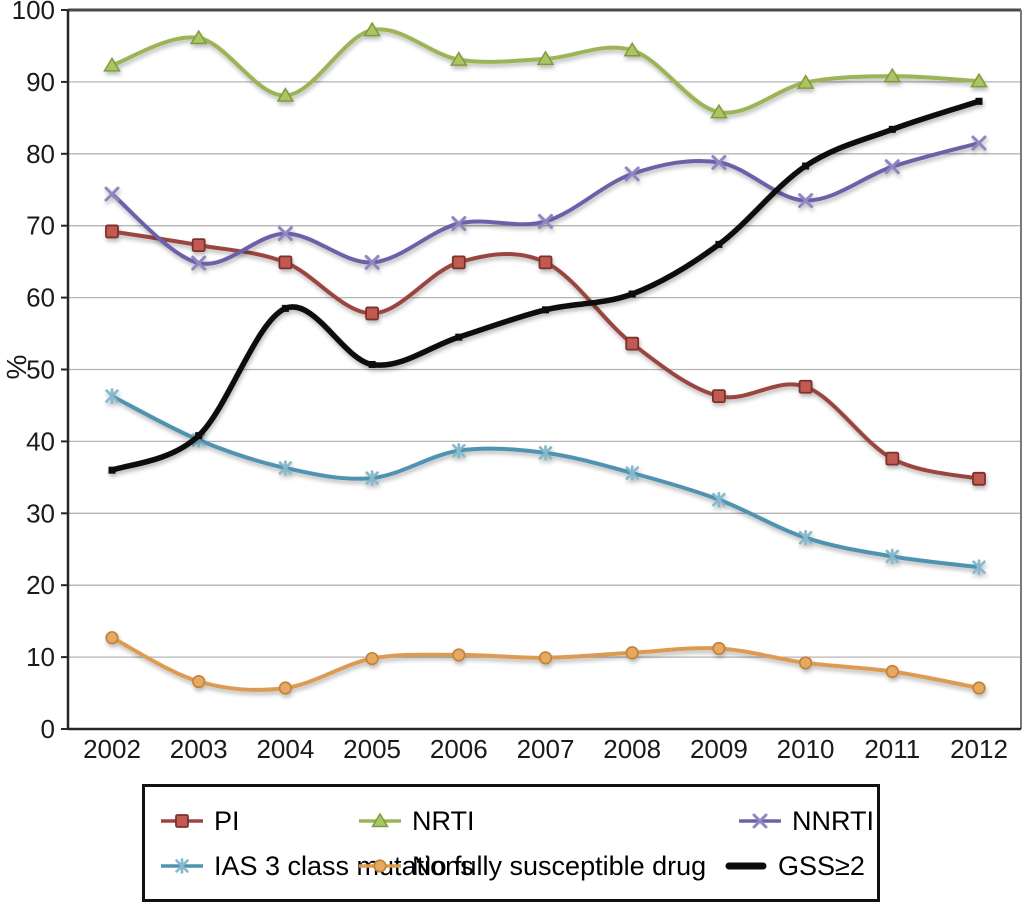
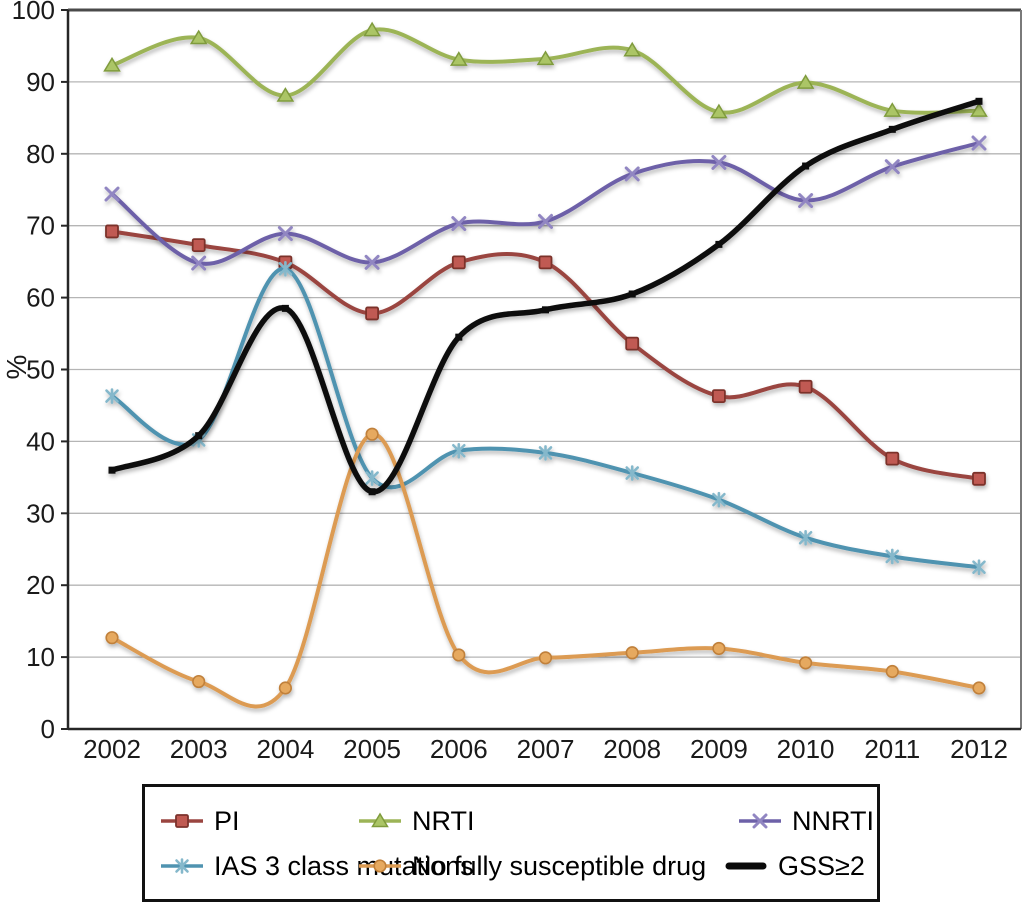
IAS 3 class mutations/2004: 36 -> 64
No fully susceptible drug/2005: 10 -> 41
GSS≥2/2005: 51 -> 33
NRTI/2011: 91 -> 86
NRTI/2012: 90 -> 86
